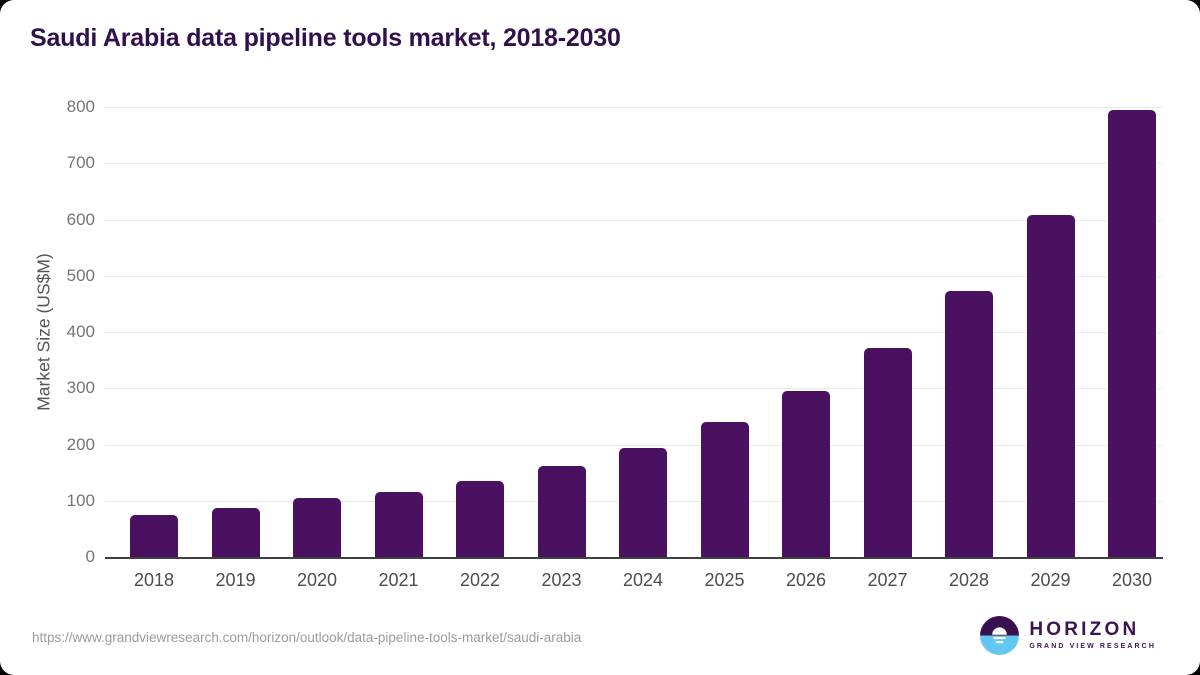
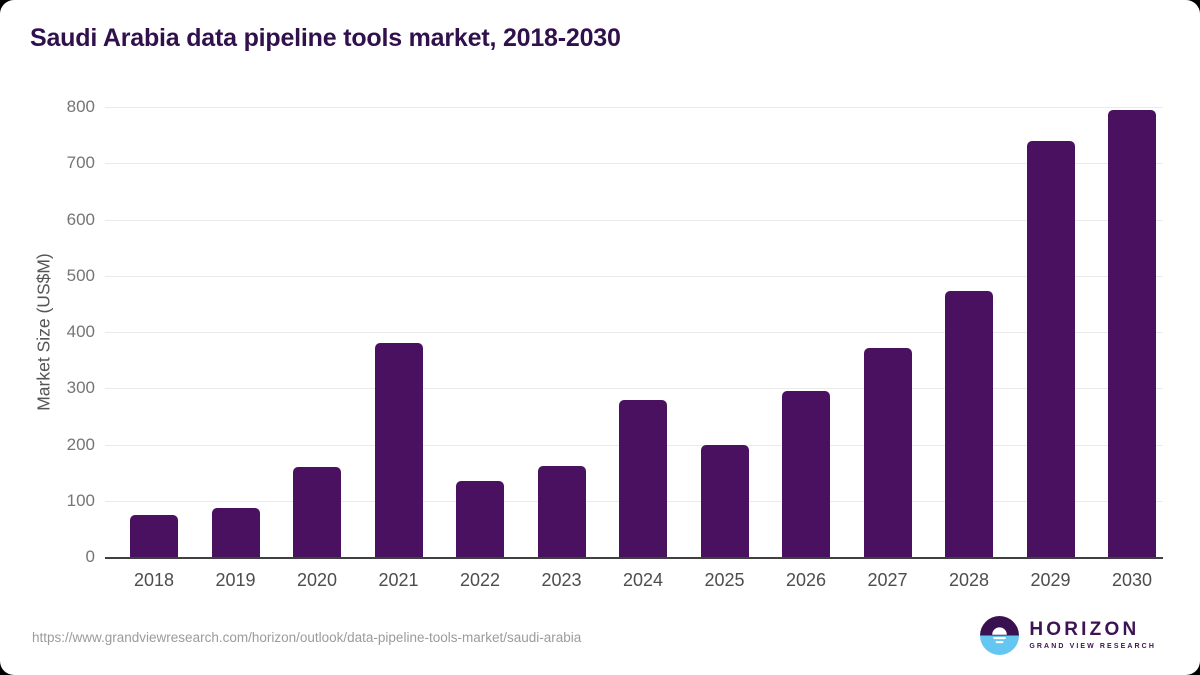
2020: 100 -> 160
2021: 120 -> 380
2024: 190 -> 280
2025: 240 -> 200
2029: 610 -> 740
